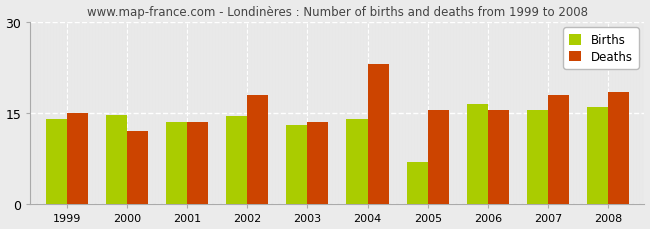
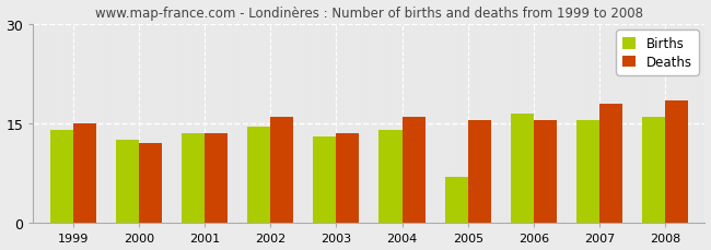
Births/2000: 14.6 -> 12.5
Deaths/2002: 18.0 -> 16.0
Deaths/2004: 23.0 -> 16.0
